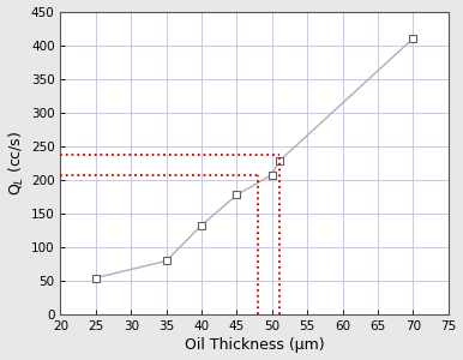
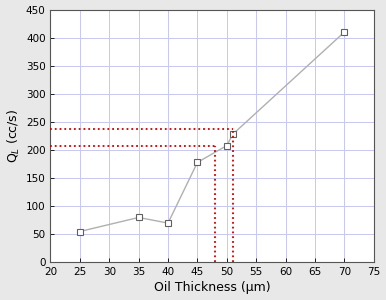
40: 133 -> 70
